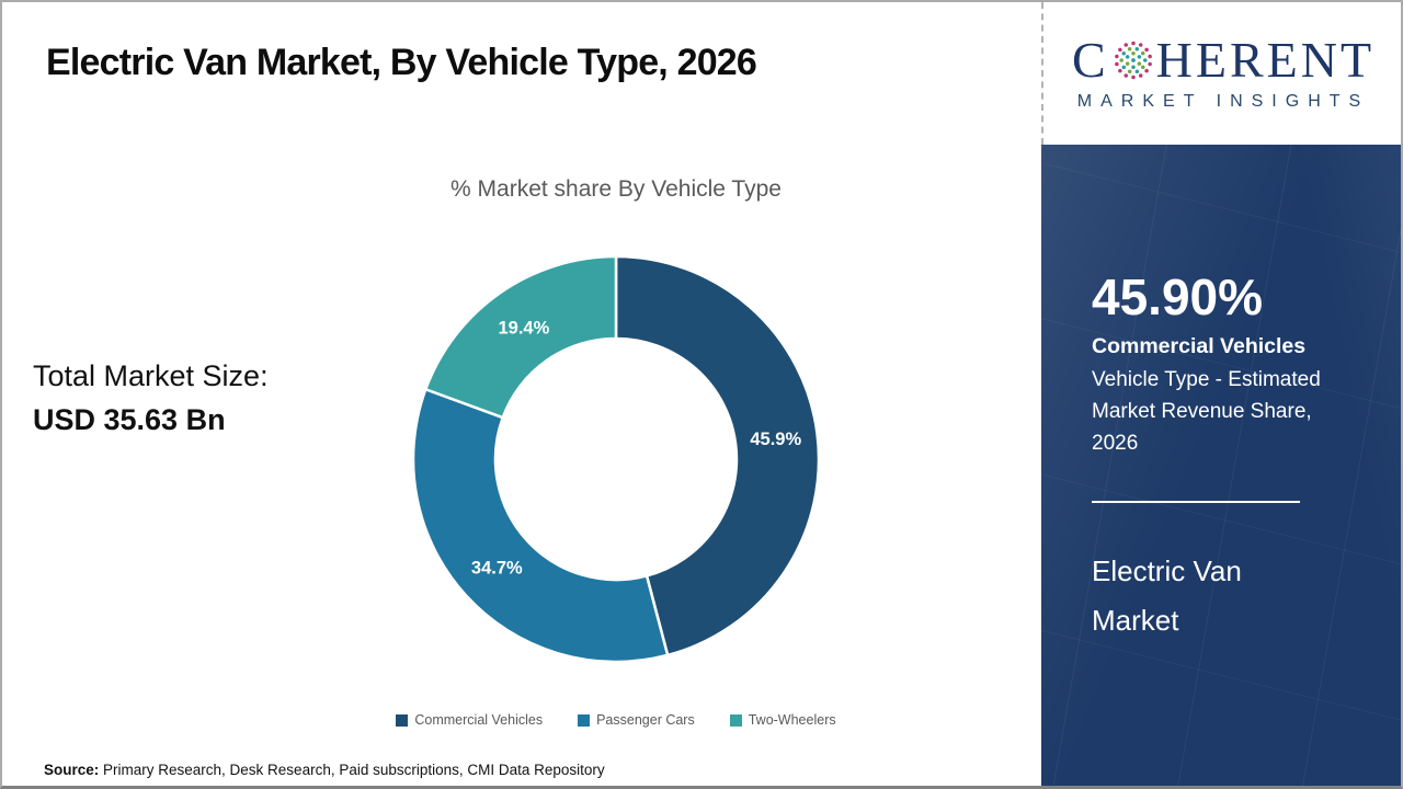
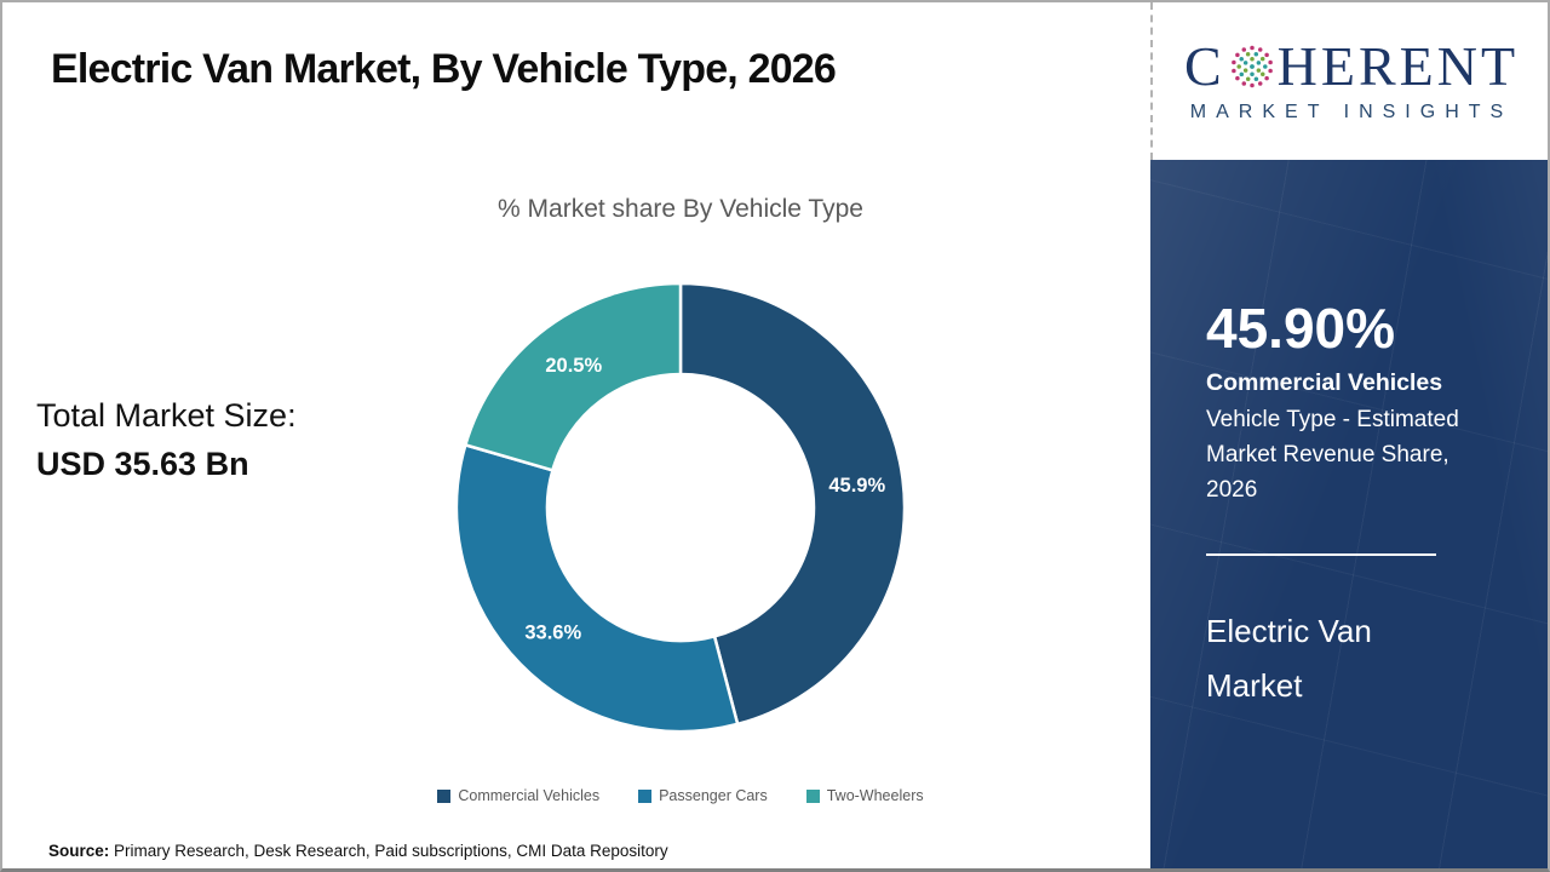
Passenger Cars: 34.7% -> 33.6%
Two-Wheelers: 19.4% -> 20.5%
